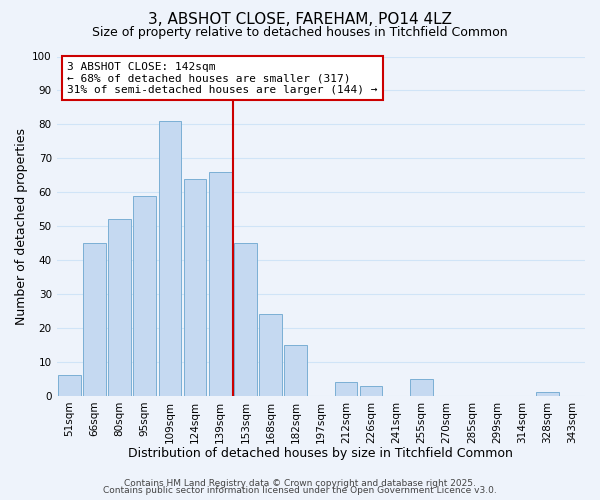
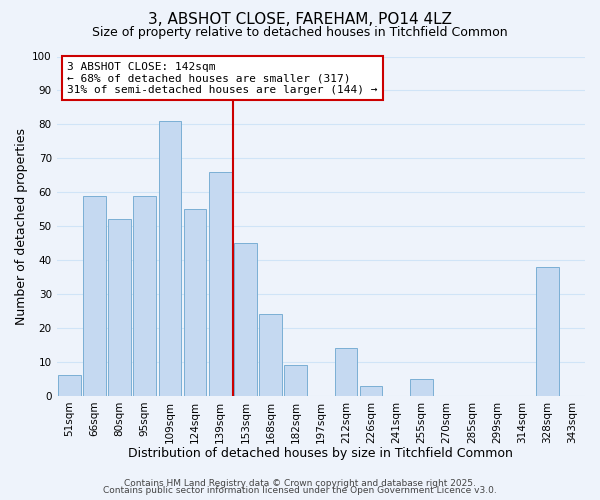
66sqm: 45 -> 59
124sqm: 64 -> 55
182sqm: 15 -> 9
212sqm: 4 -> 14
328sqm: 1 -> 38
